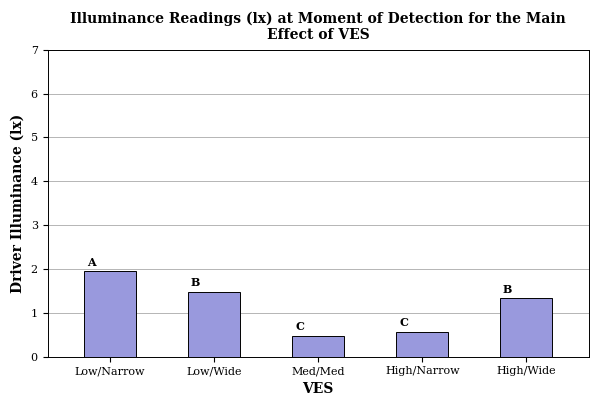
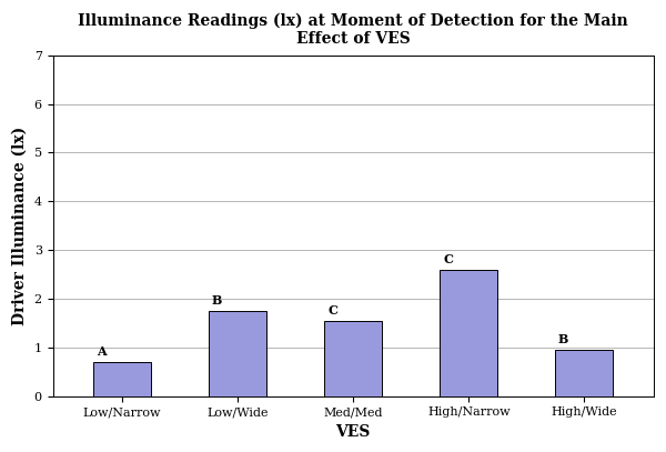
Low/Narrow: 1.95 -> 0.70
Low/Wide: 1.48 -> 1.75
Med/Med: 0.48 -> 1.55
High/Narrow: 0.57 -> 2.60
High/Wide: 1.33 -> 0.95
